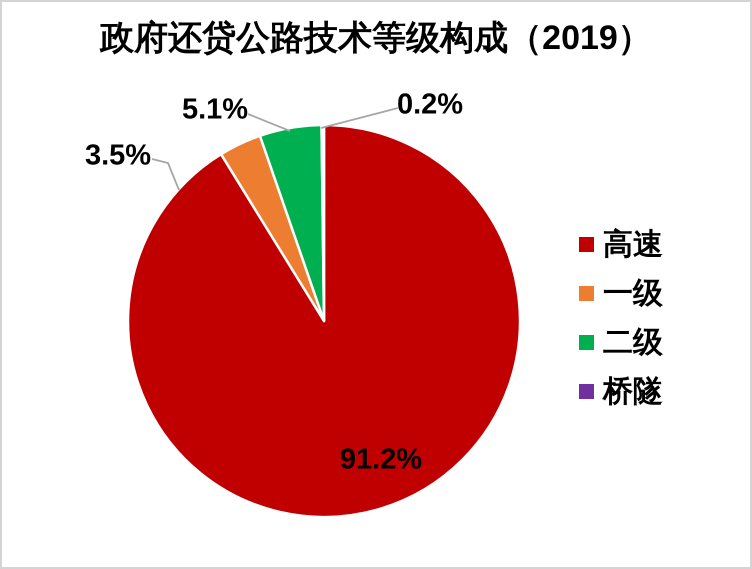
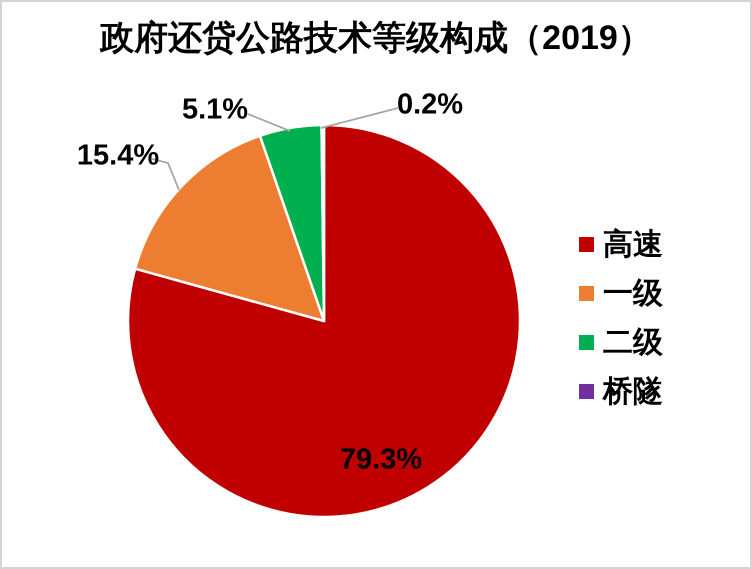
高速: 91.2% -> 79.3%
一级: 3.5% -> 15.4%
